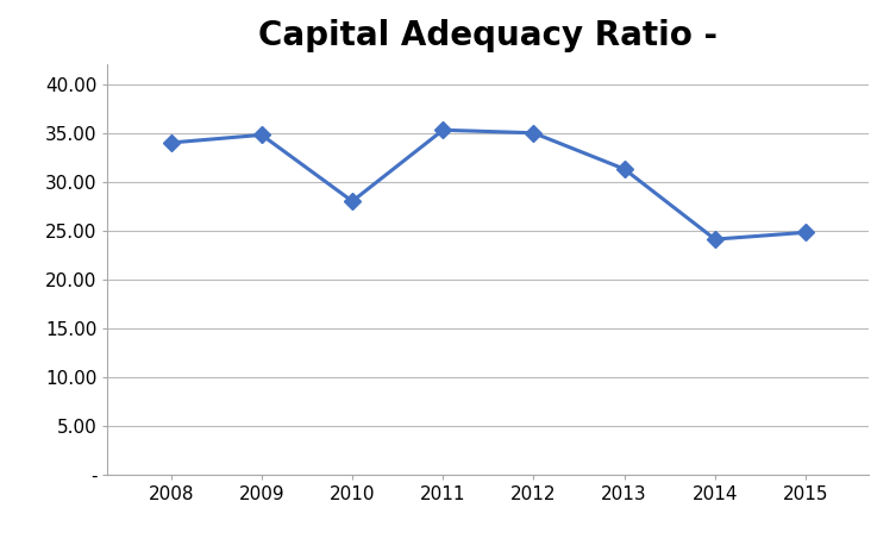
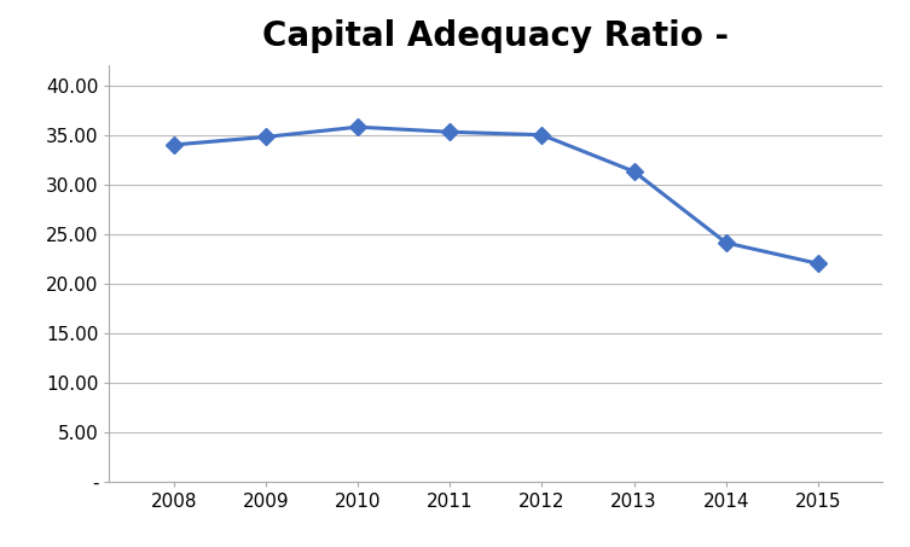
2010: 28.0 -> 35.8
2015: 24.8 -> 22.0
